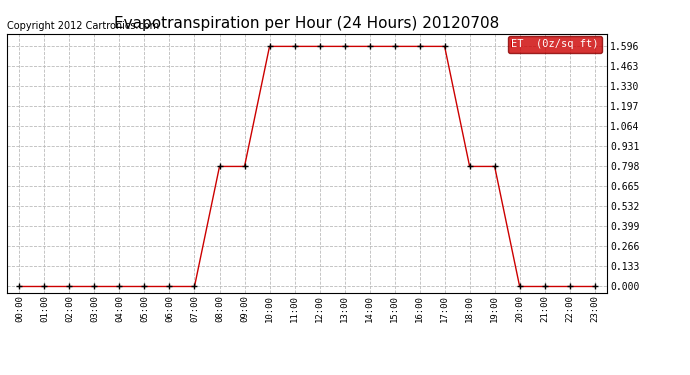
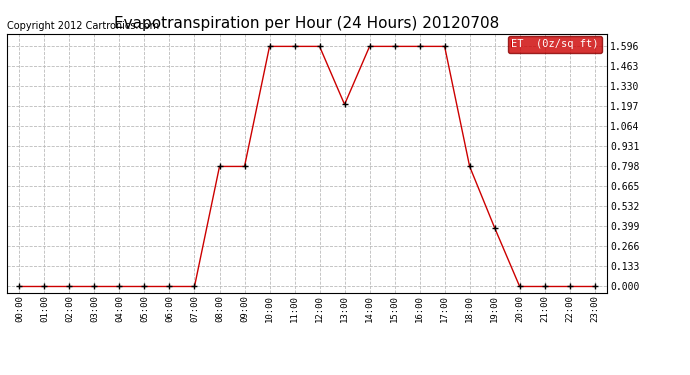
13:00: 1.60 -> 1.21
19:00: 0.80 -> 0.39
